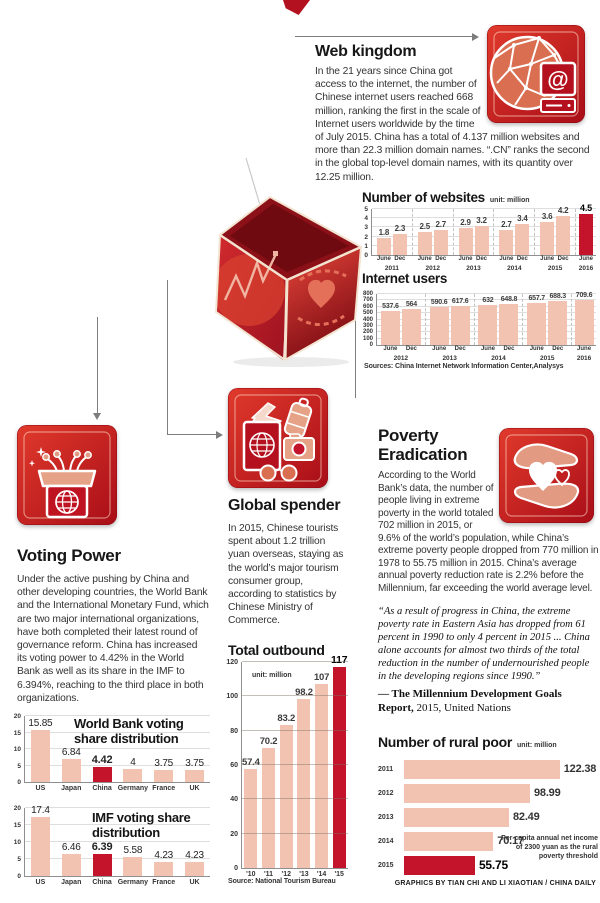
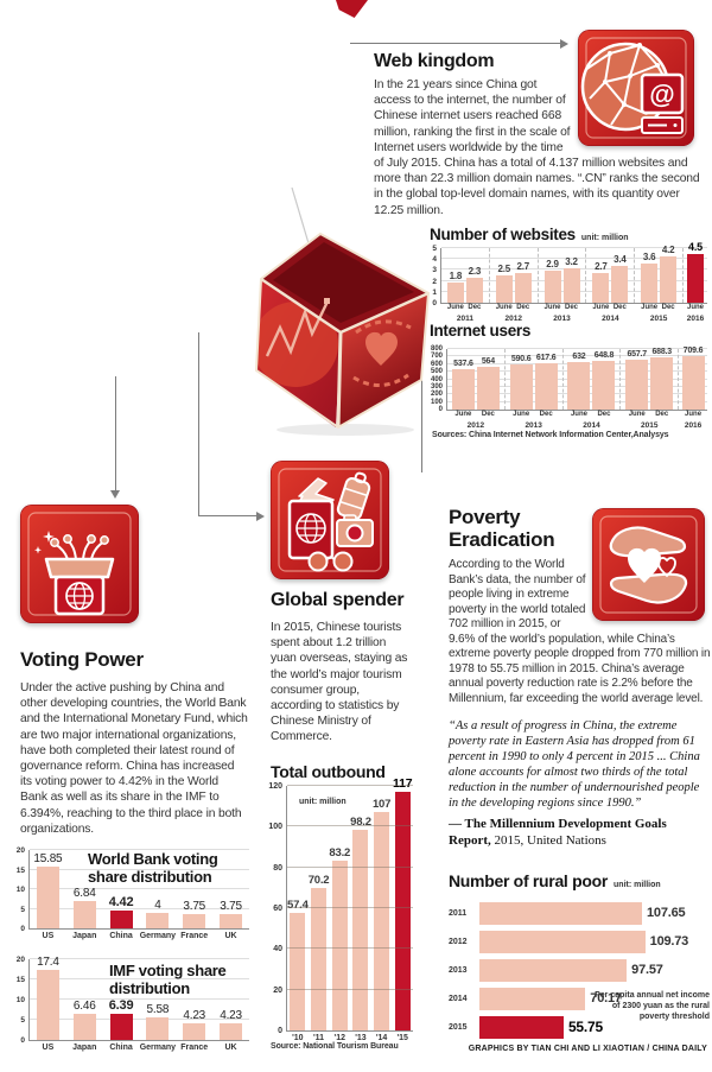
Number of rural poor/2011: 122.38 -> 107.65
Number of rural poor/2012: 98.99 -> 109.73
Number of rural poor/2013: 82.49 -> 97.57
